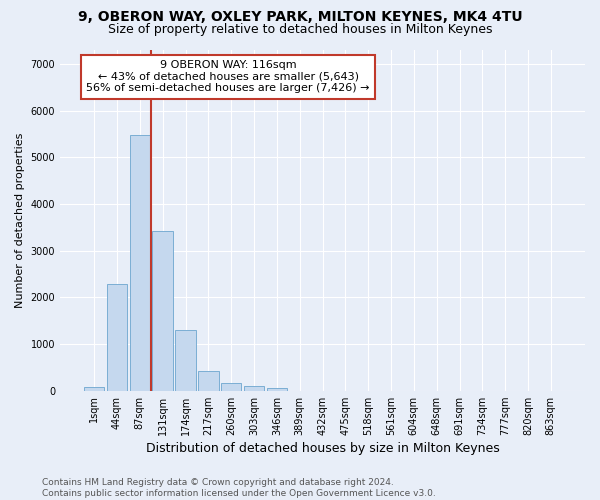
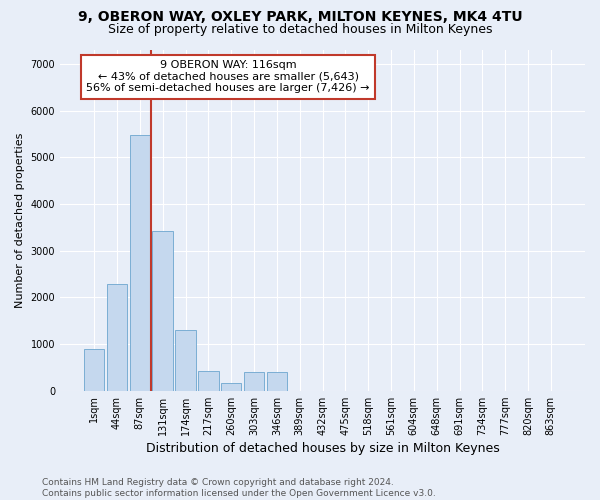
1sqm: 80 -> 900
303sqm: 100 -> 400
346sqm: 60 -> 400
